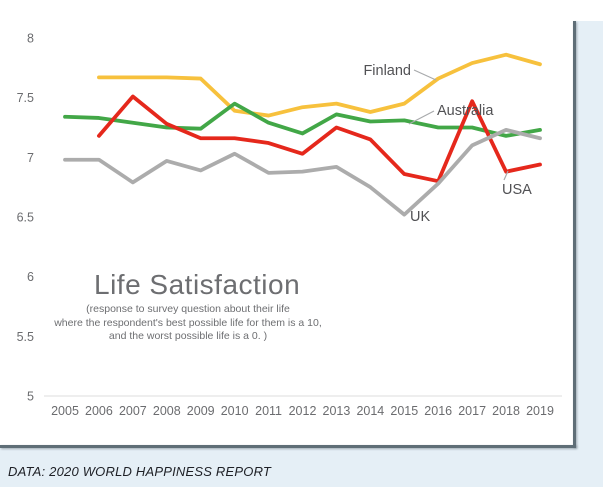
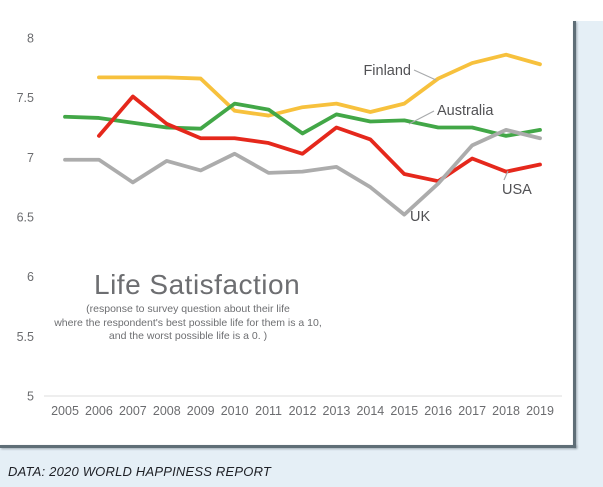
Australia/2011: 7.29 -> 7.40
USA/2017: 7.47 -> 6.99
